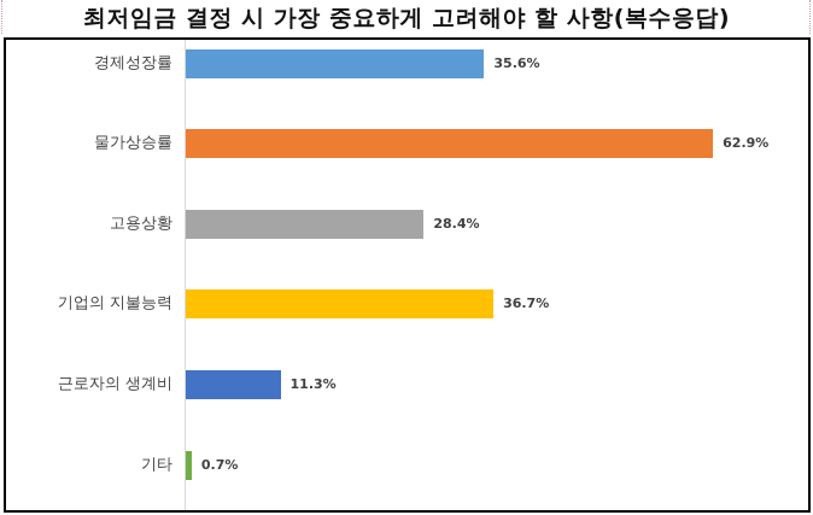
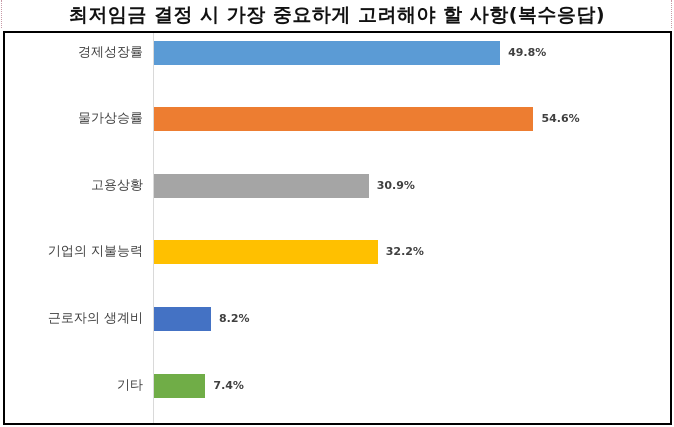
경제성장률: 35.6% -> 49.8%
물가상승률: 62.9% -> 54.6%
고용상황: 28.4% -> 30.9%
기업의 지불능력: 36.7% -> 32.2%
근로자의 생계비: 11.3% -> 8.2%
기타: 0.7% -> 7.4%
